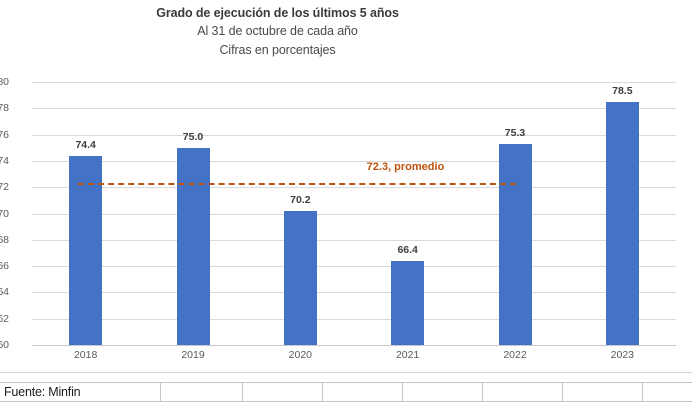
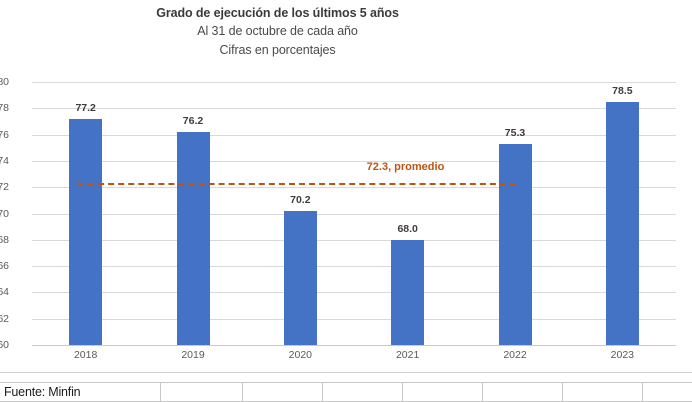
2018: 74.4 -> 77.2
2019: 75.0 -> 76.2
2021: 66.4 -> 68.0
